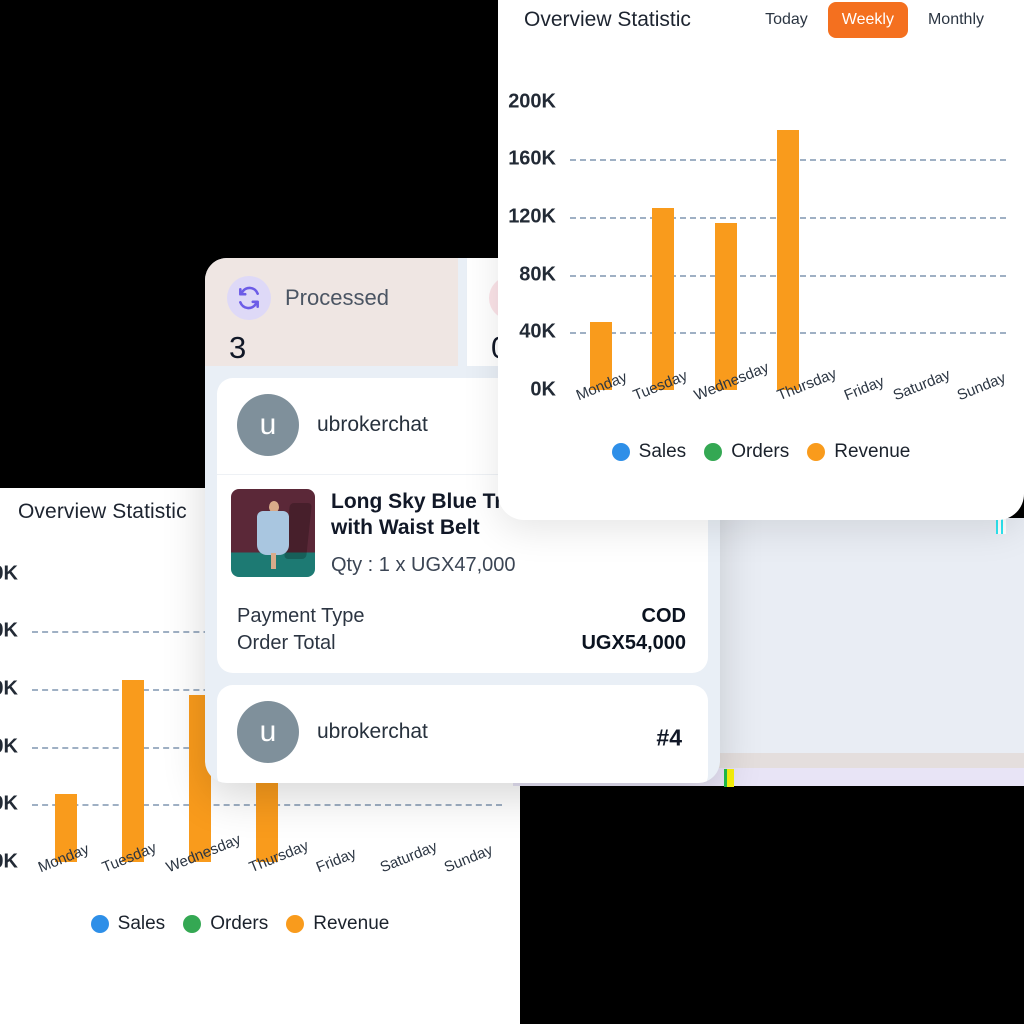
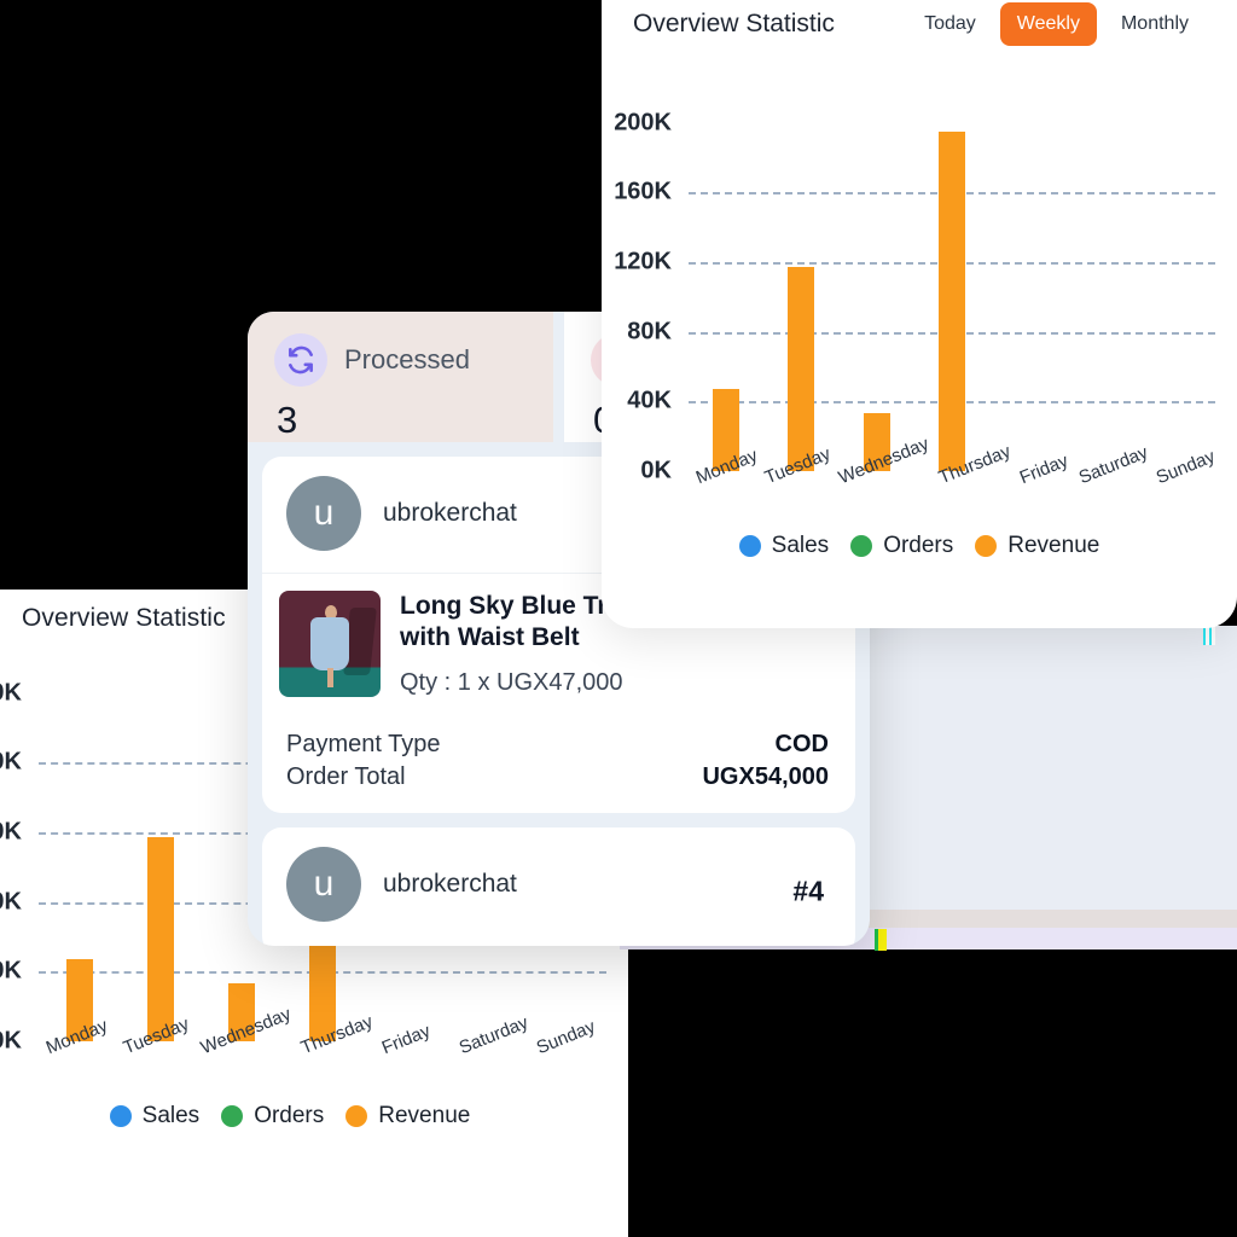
Revenue/Tuesday: 126K -> 117K
Revenue/Wednesday: 116K -> 33K
Revenue/Thursday: 180K -> 195K
